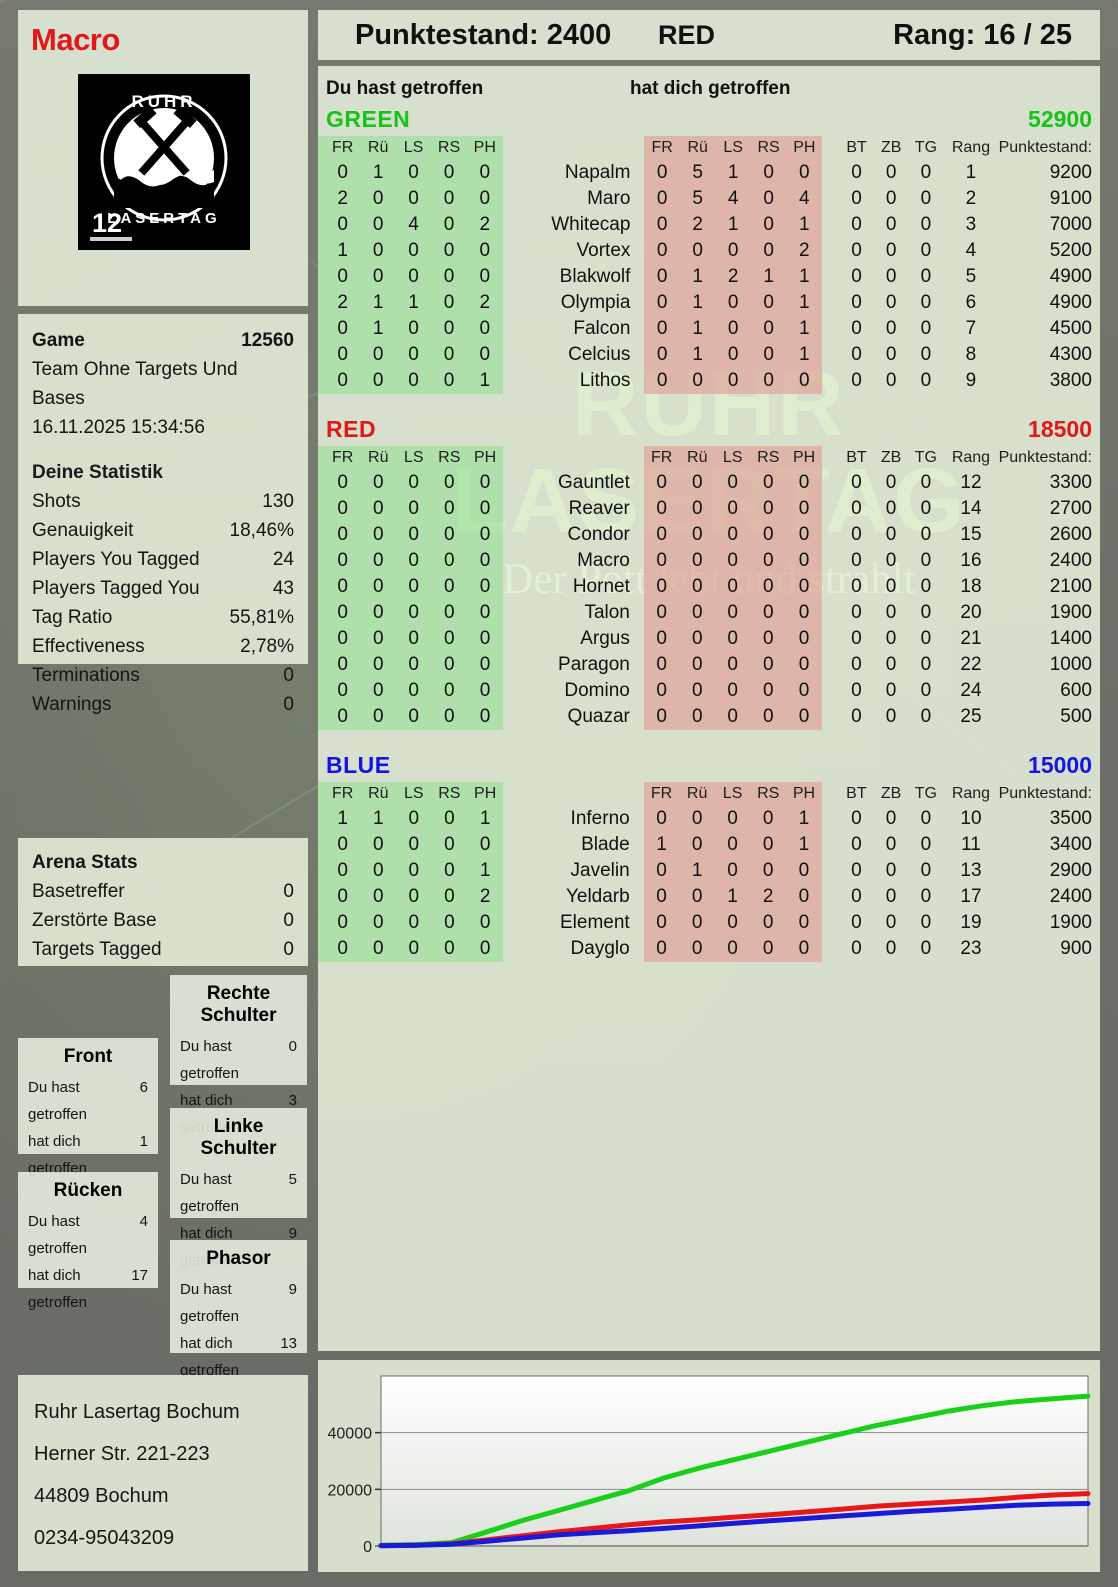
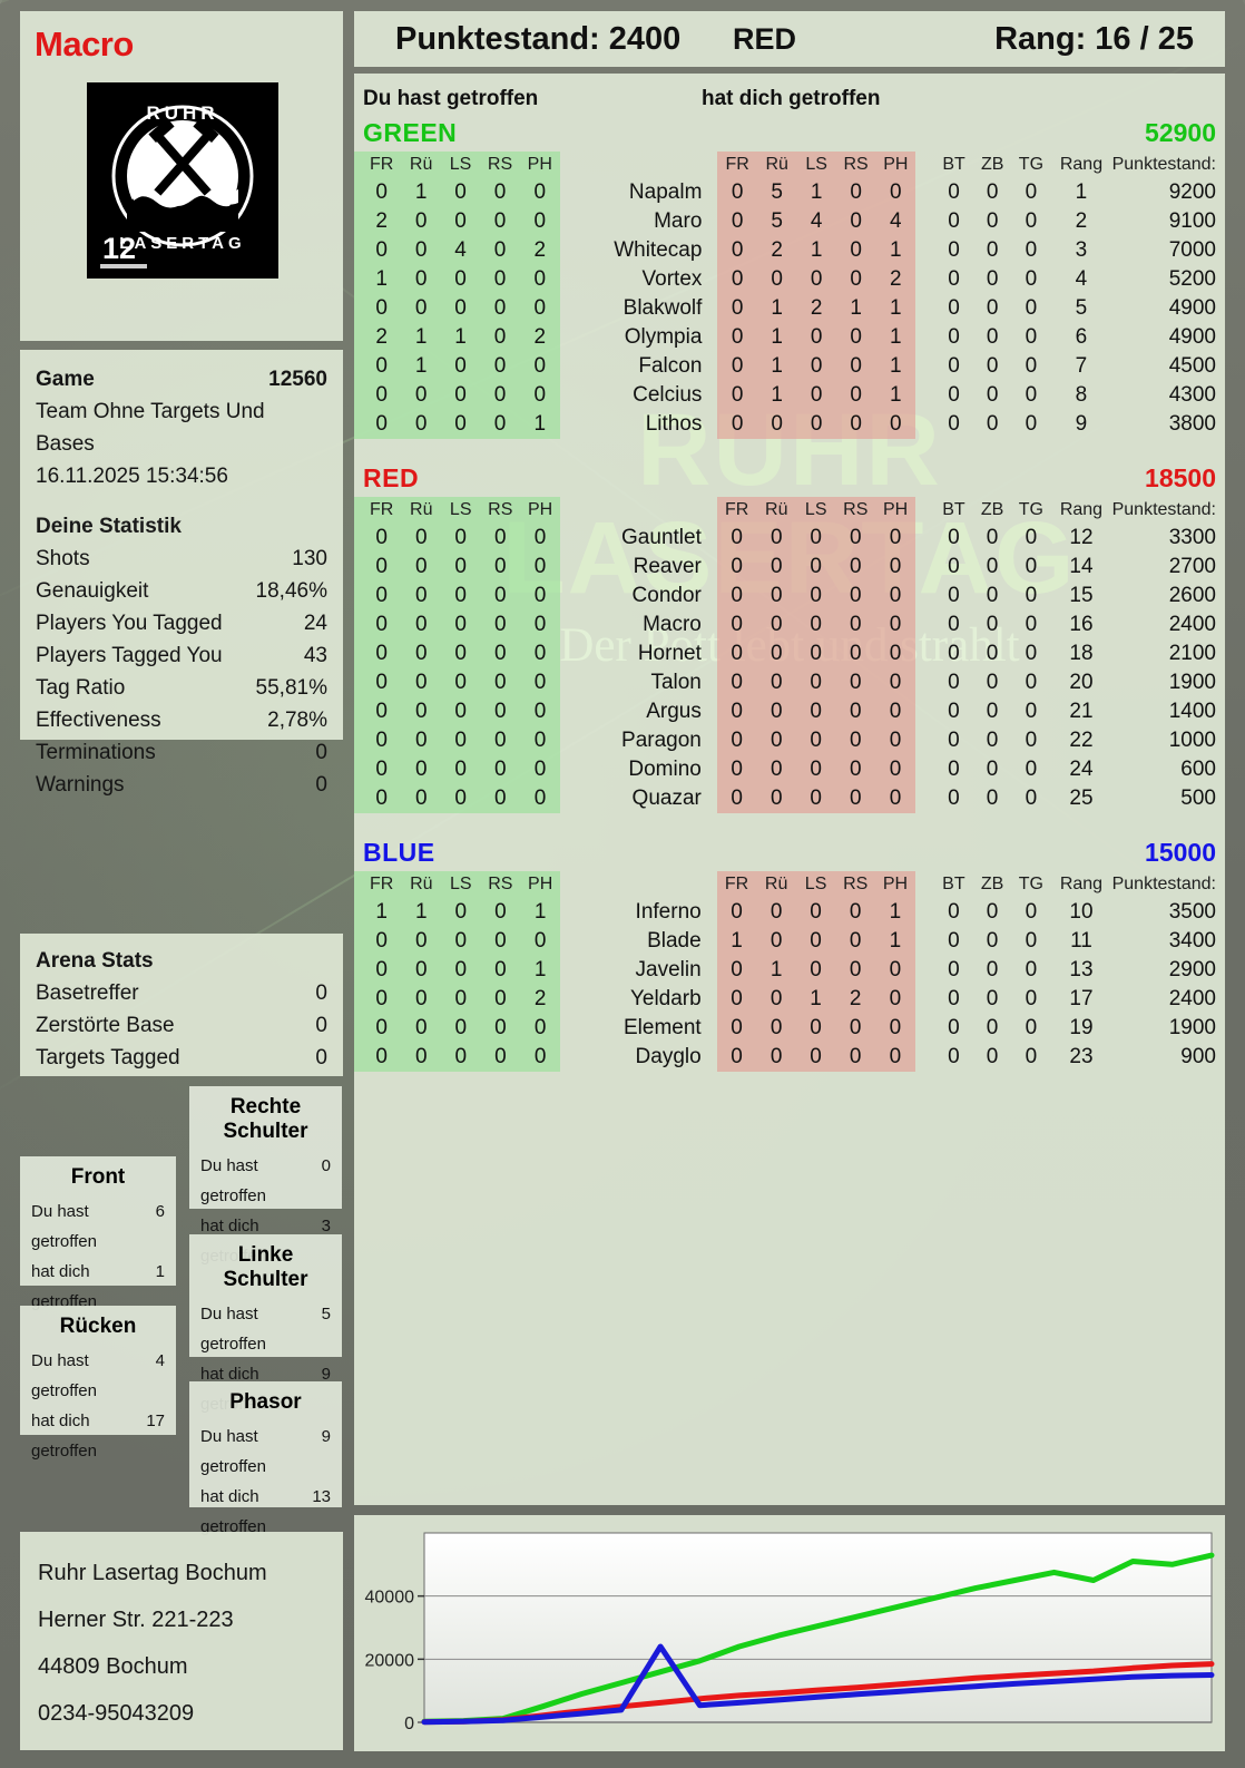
BLUE/6: 5000 -> 24000
GREEN/17: 50000 -> 45000
GREEN/19: 52000 -> 50000
